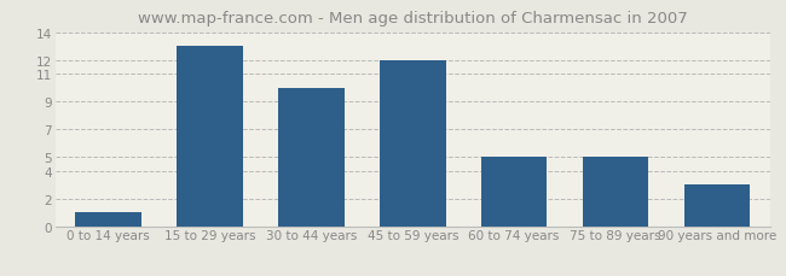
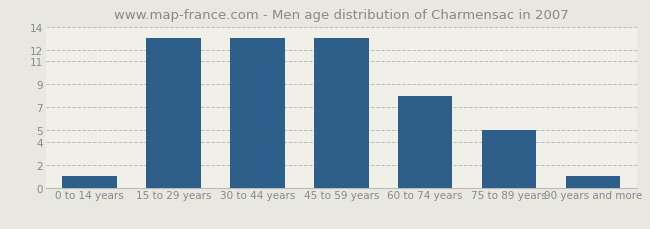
30 to 44 years: 10 -> 13
45 to 59 years: 12 -> 13
60 to 74 years: 5 -> 8
90 years and more: 3 -> 1
